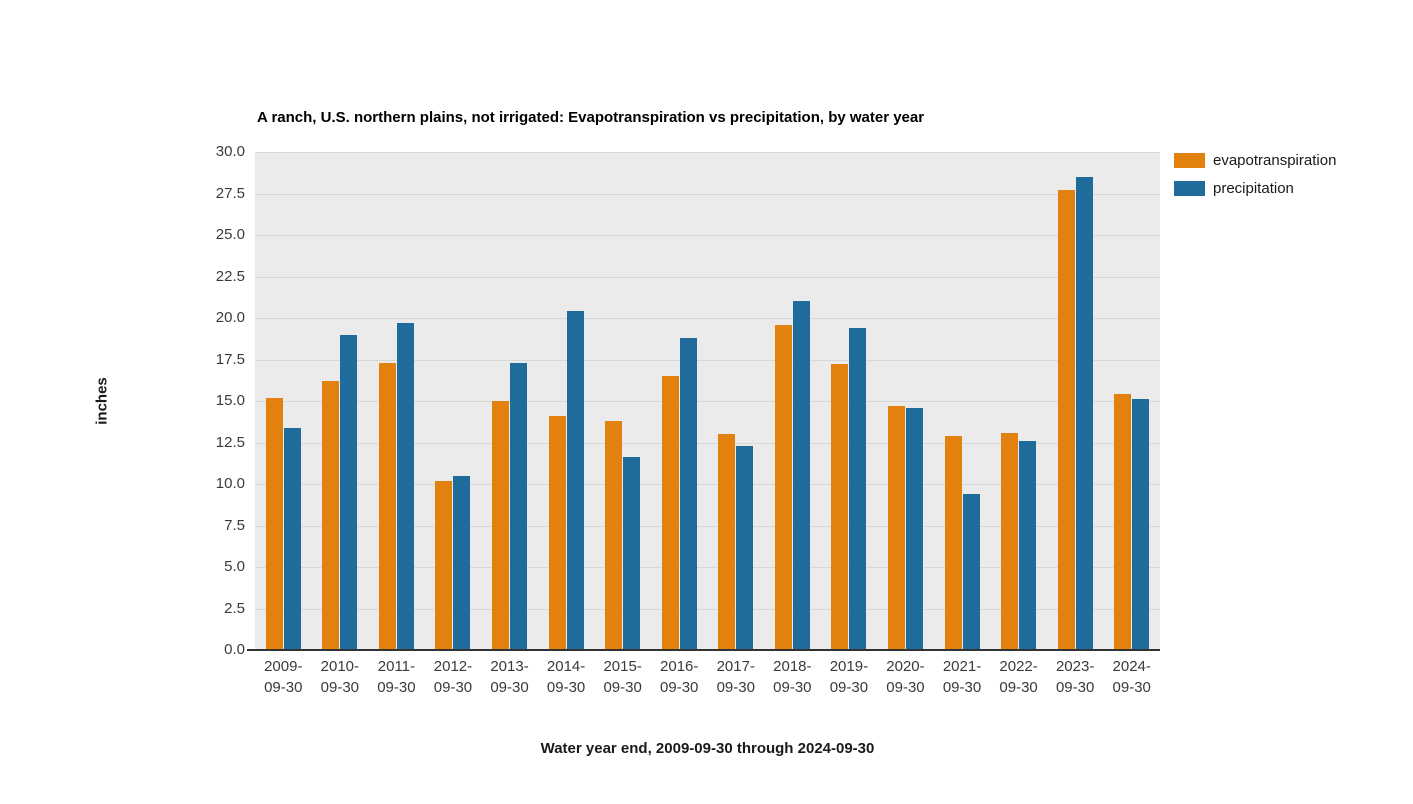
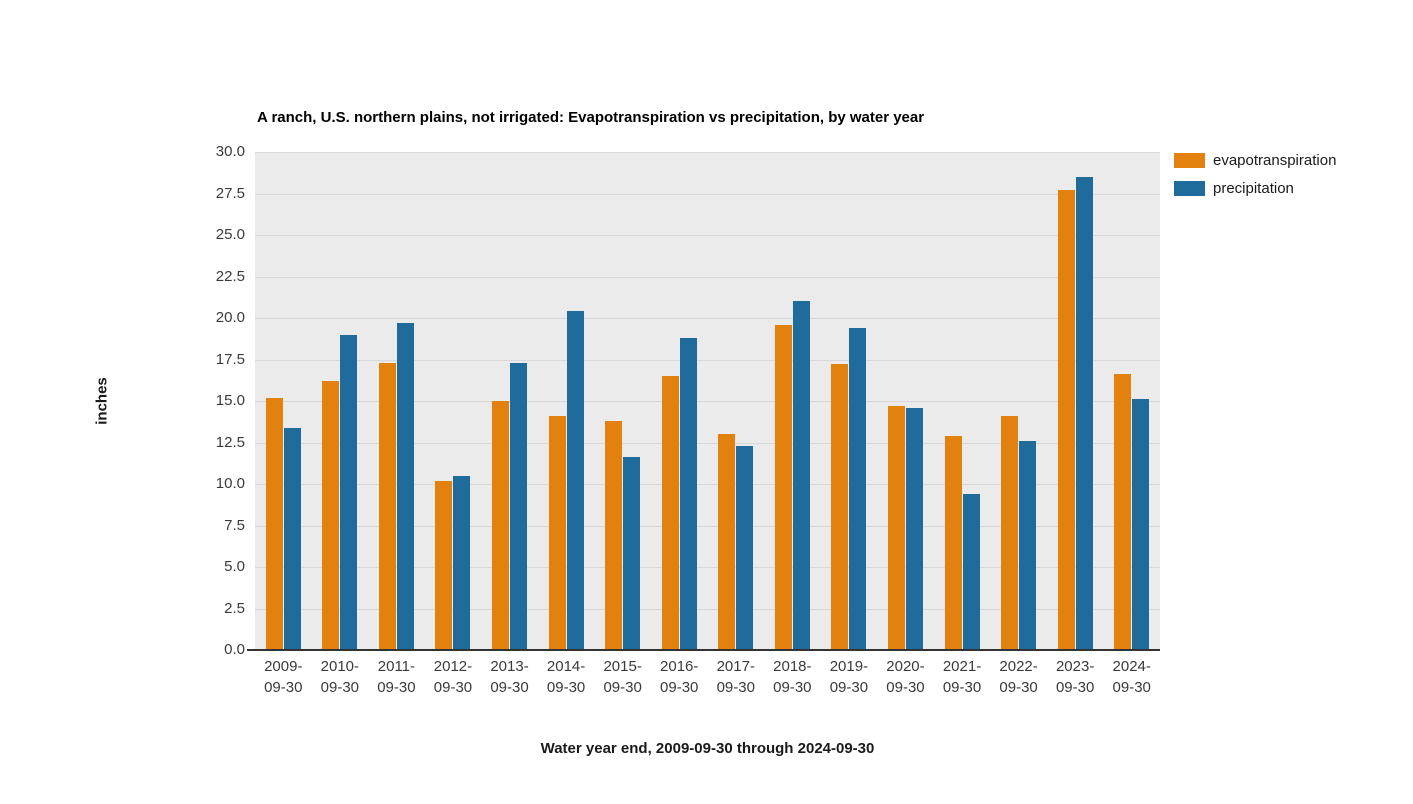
evapotranspiration/2022-09-30: 13.1 -> 14.1
evapotranspiration/2024-09-30: 15.4 -> 16.6
